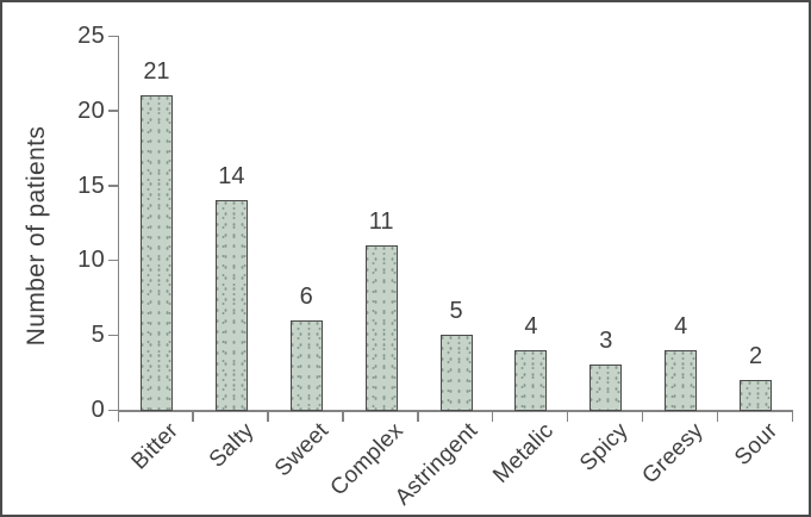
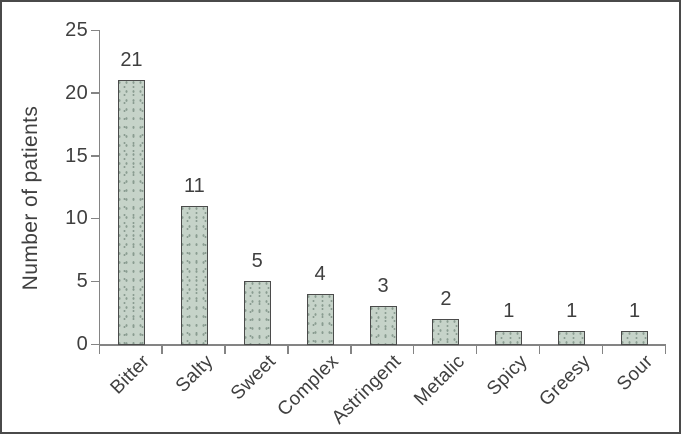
Salty: 14 -> 11
Sweet: 6 -> 5
Complex: 11 -> 4
Astringent: 5 -> 3
Metalic: 4 -> 2
Spicy: 3 -> 1
Greesy: 4 -> 1
Sour: 2 -> 1
